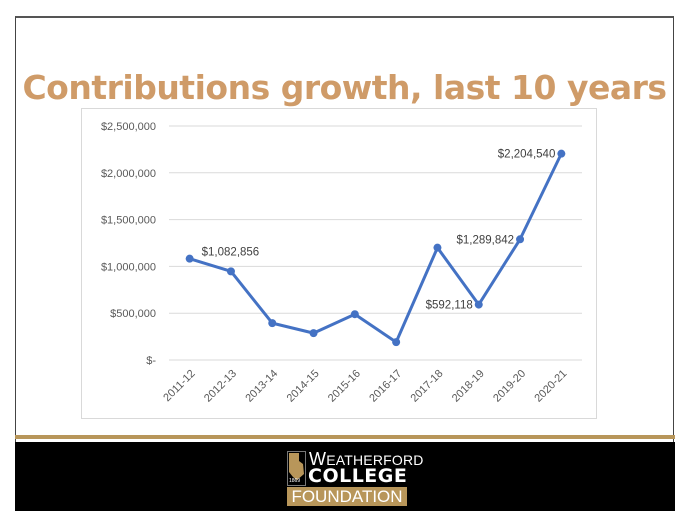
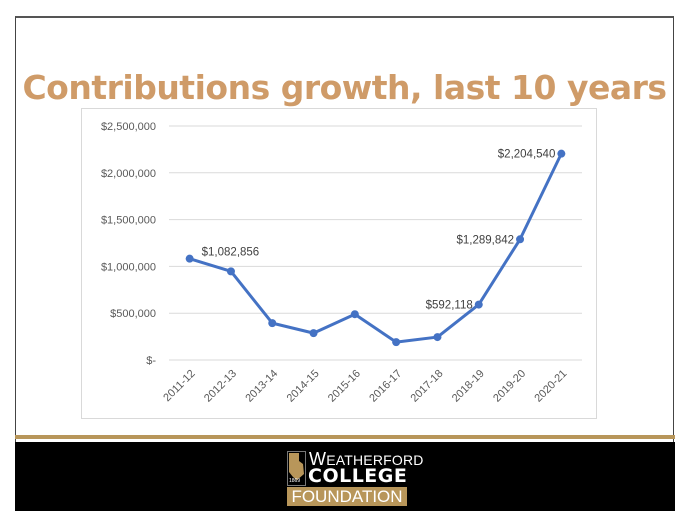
2017-18: $1200000 -> $200000
